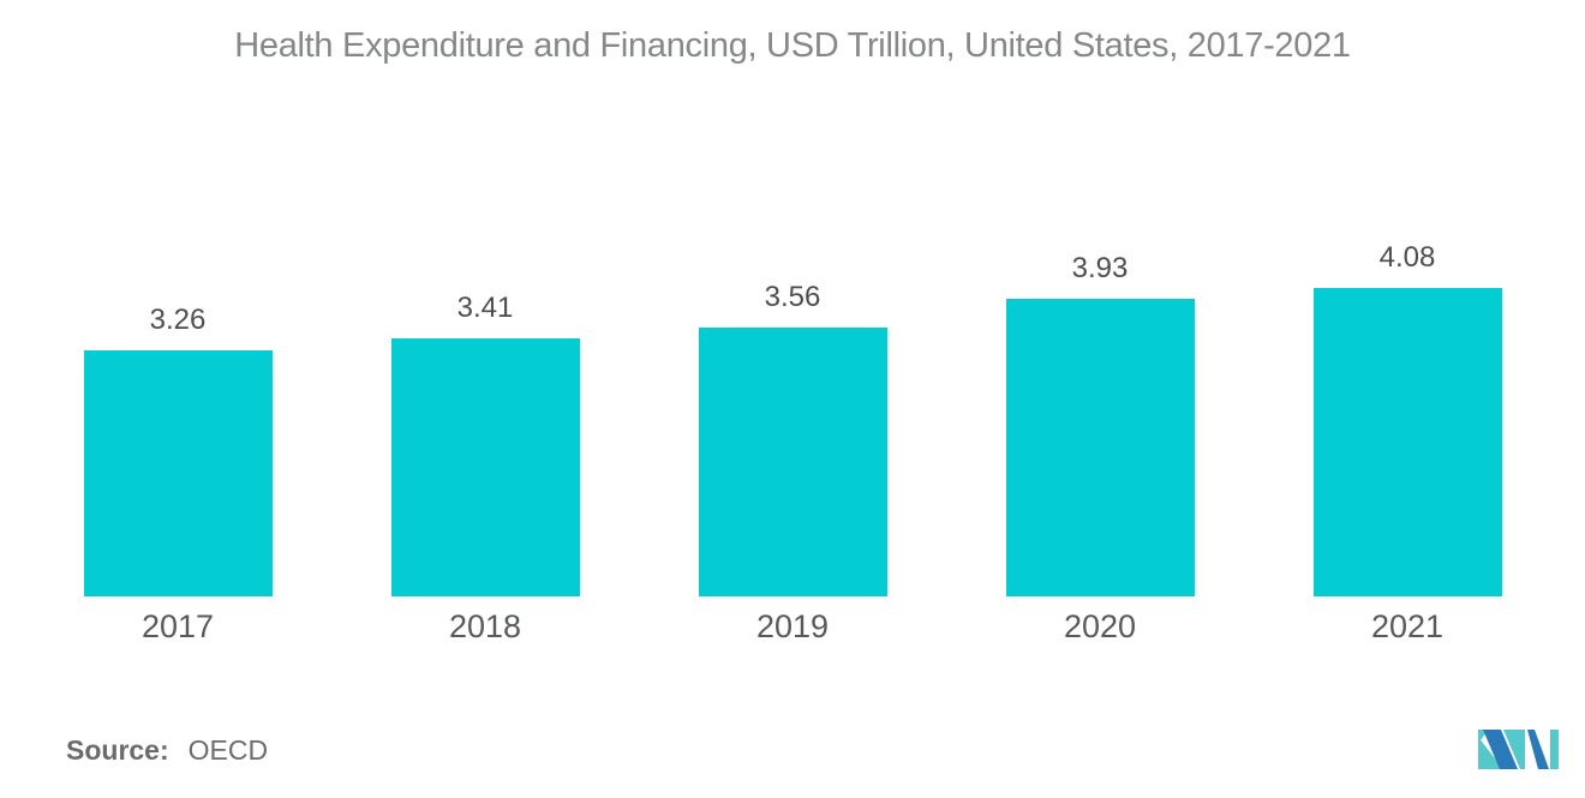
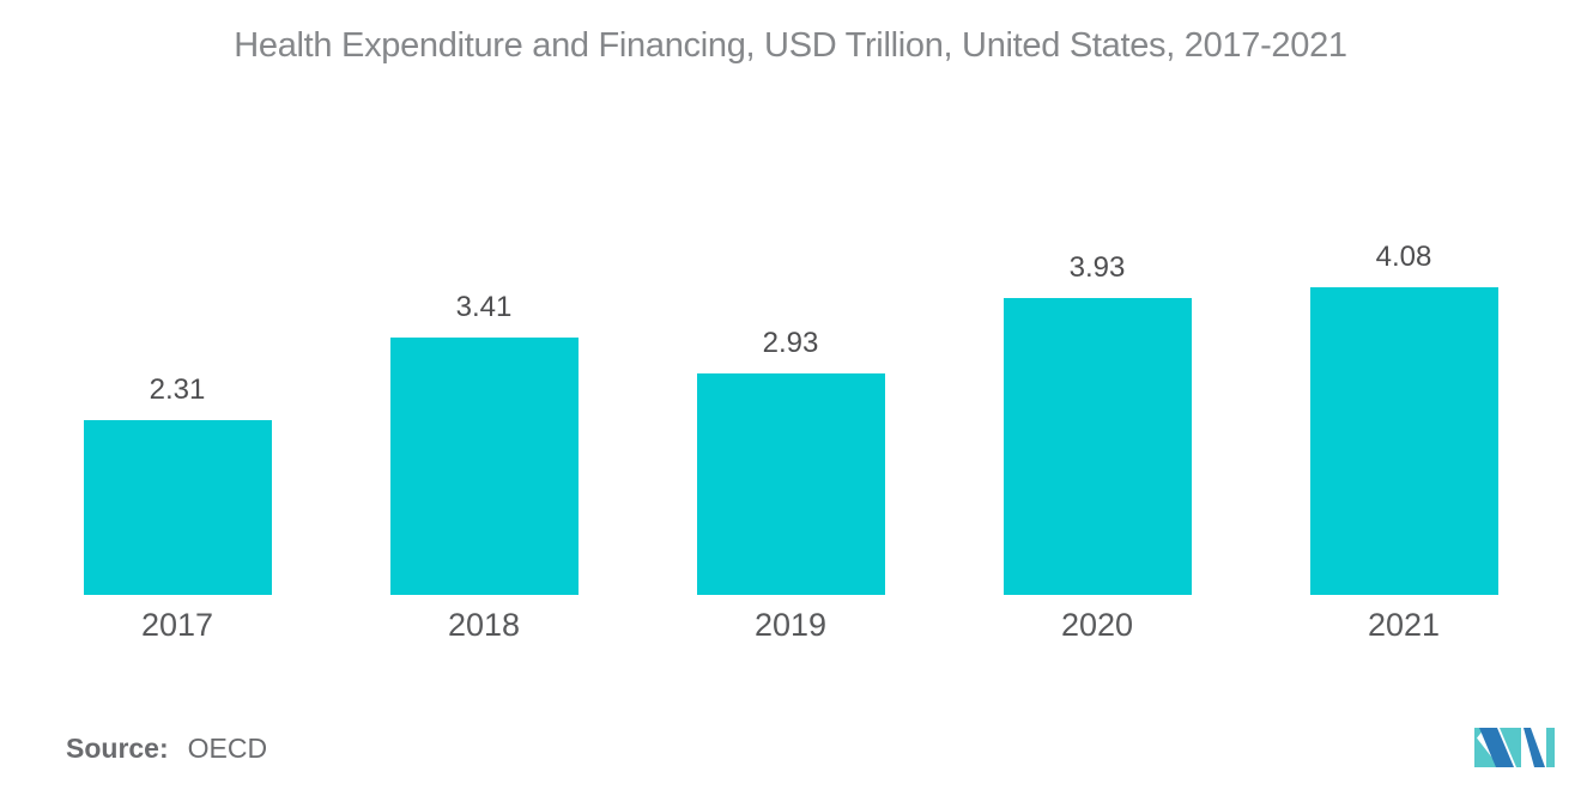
2017: 3.26 -> 2.31
2019: 3.56 -> 2.93
